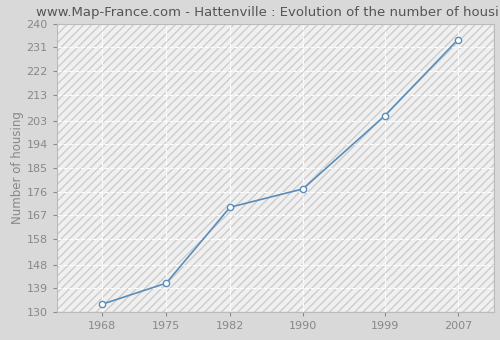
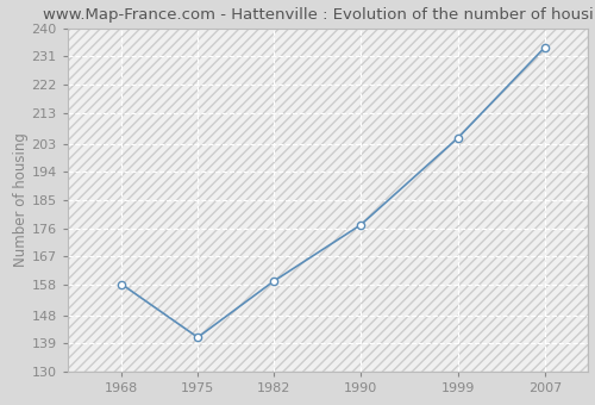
1968: 133 -> 158
1982: 170 -> 159
